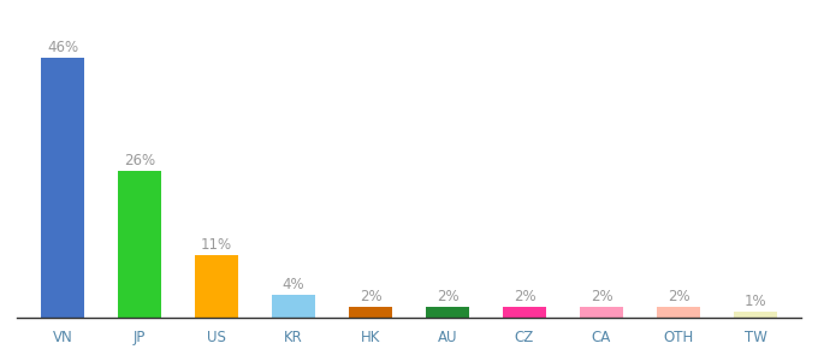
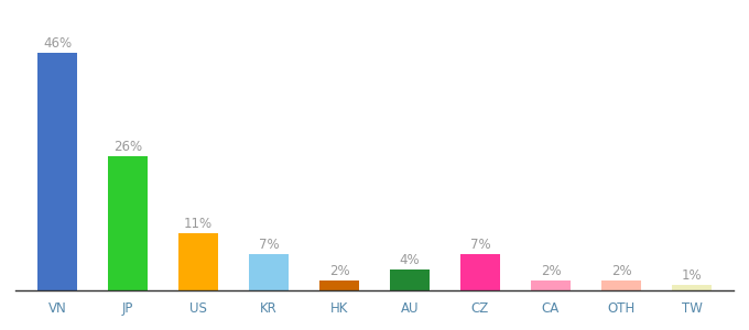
KR: 4% -> 7%
AU: 2% -> 4%
CZ: 2% -> 7%
